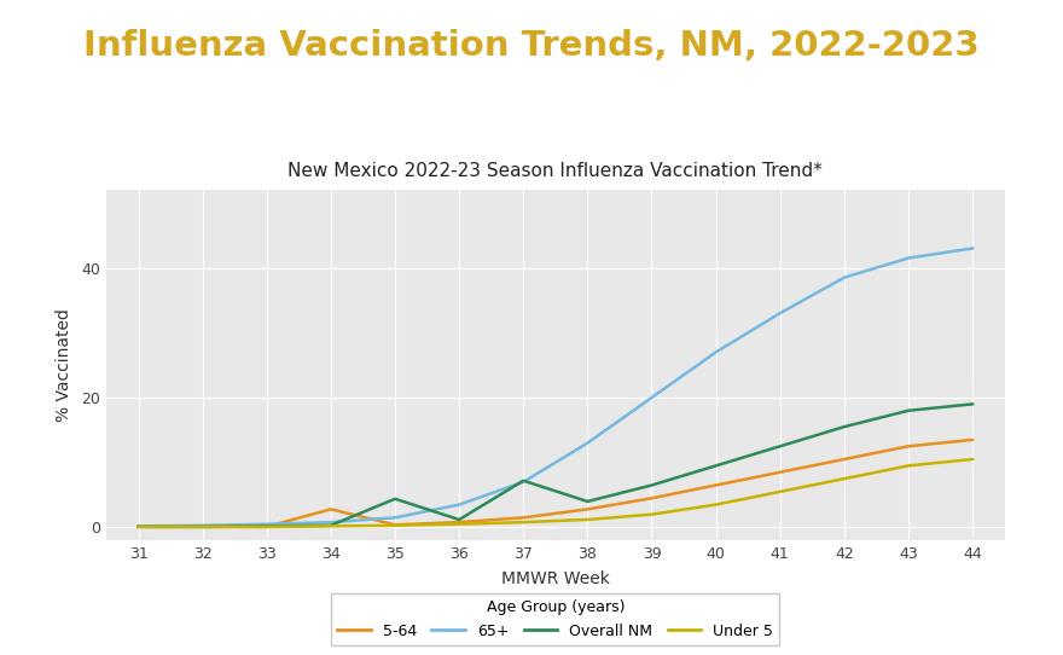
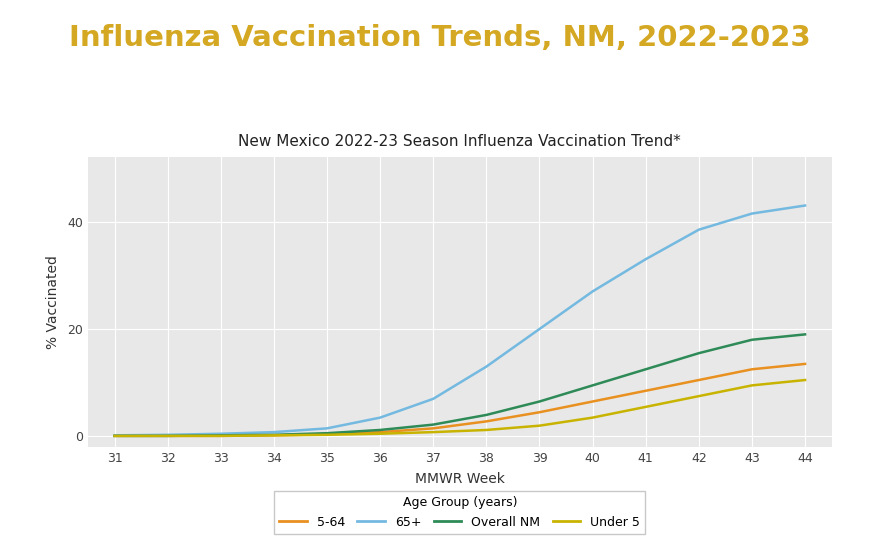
5-64/34: 2.8 -> 0.2
Overall NM/35: 4.4 -> 0.6
Overall NM/37: 7.2 -> 2.2
